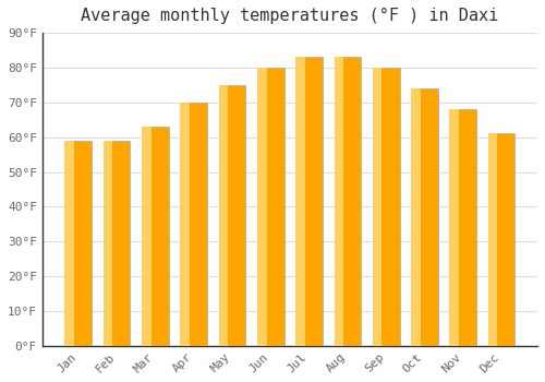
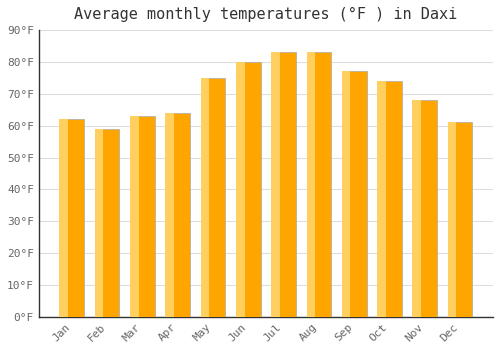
Jan: 59°F -> 62°F
Apr: 70°F -> 64°F
Sep: 80°F -> 77°F
